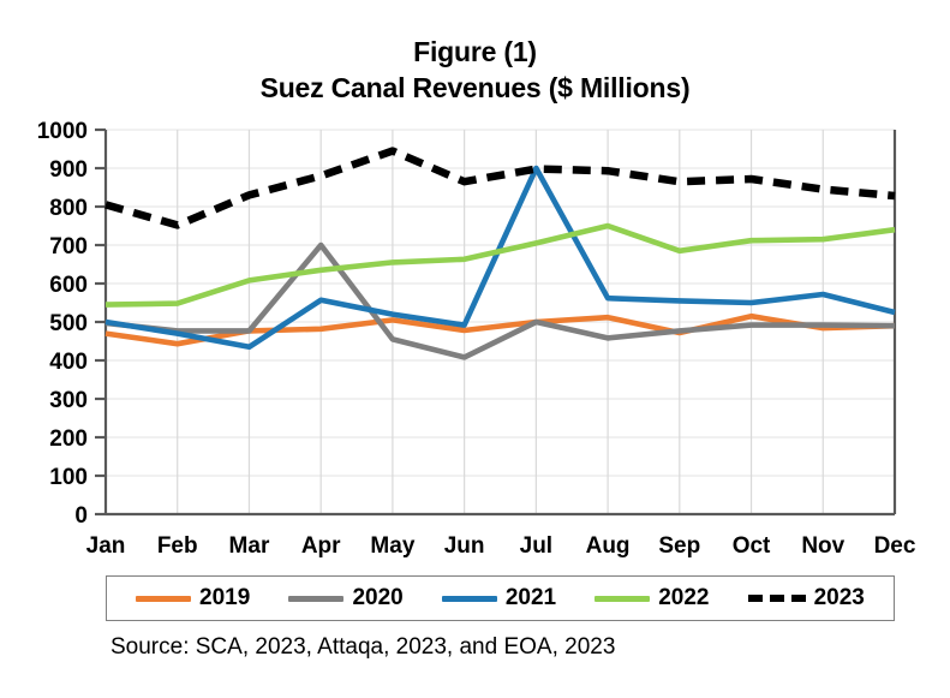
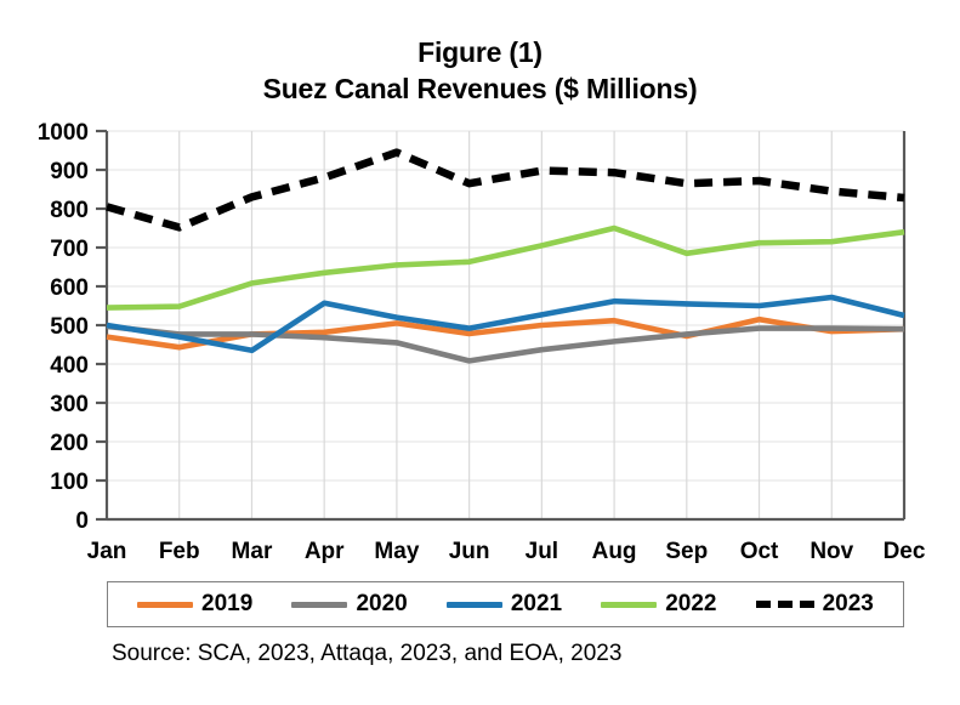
2020/Apr: 700 -> 470
2020/Jul: 500 -> 440
2021/Jul: 900 -> 530
